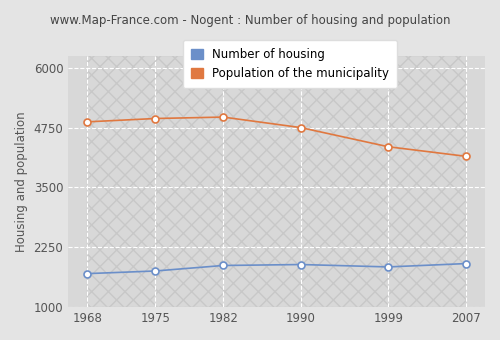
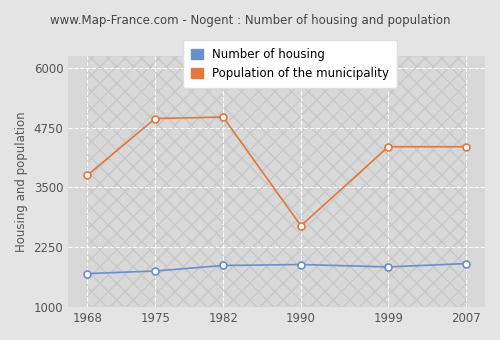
Population of the municipality/1968: 4870 -> 3750
Population of the municipality/1990: 4750 -> 2700
Population of the municipality/2007: 4150 -> 4350
